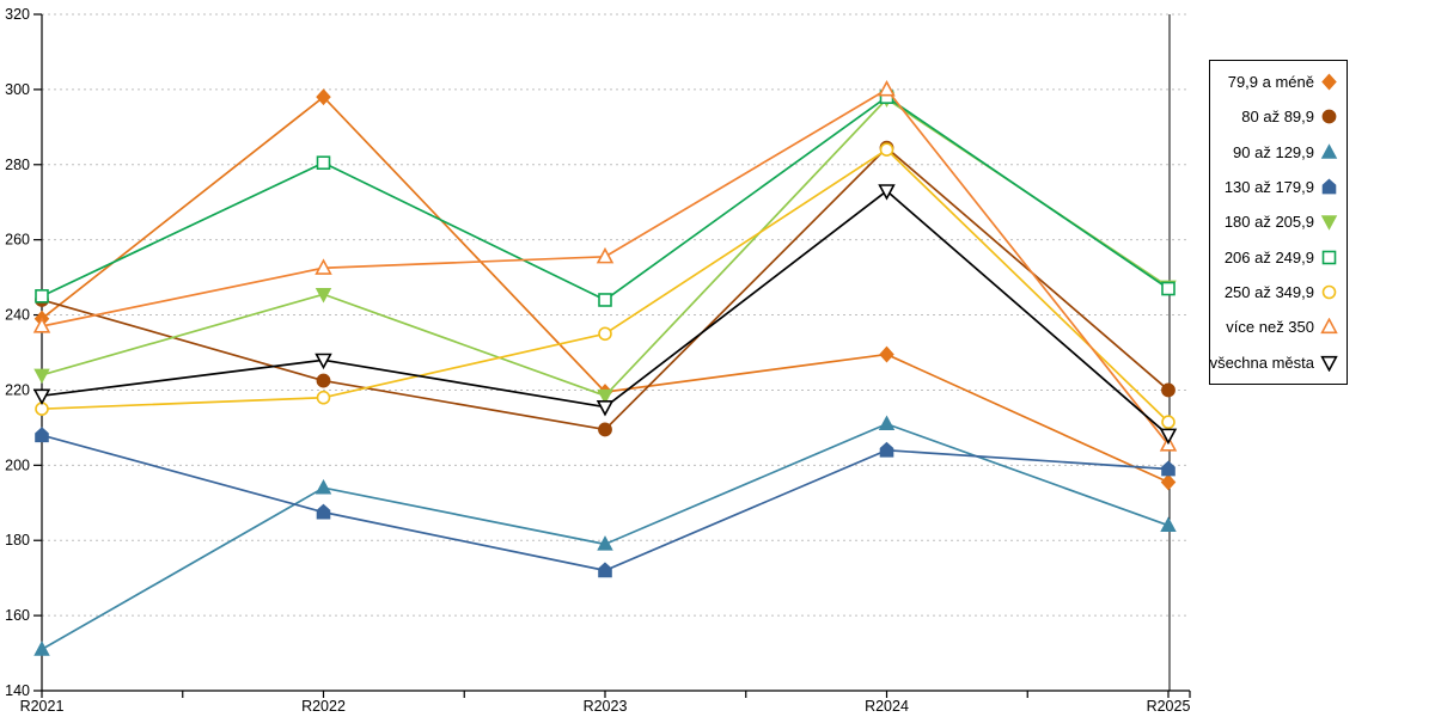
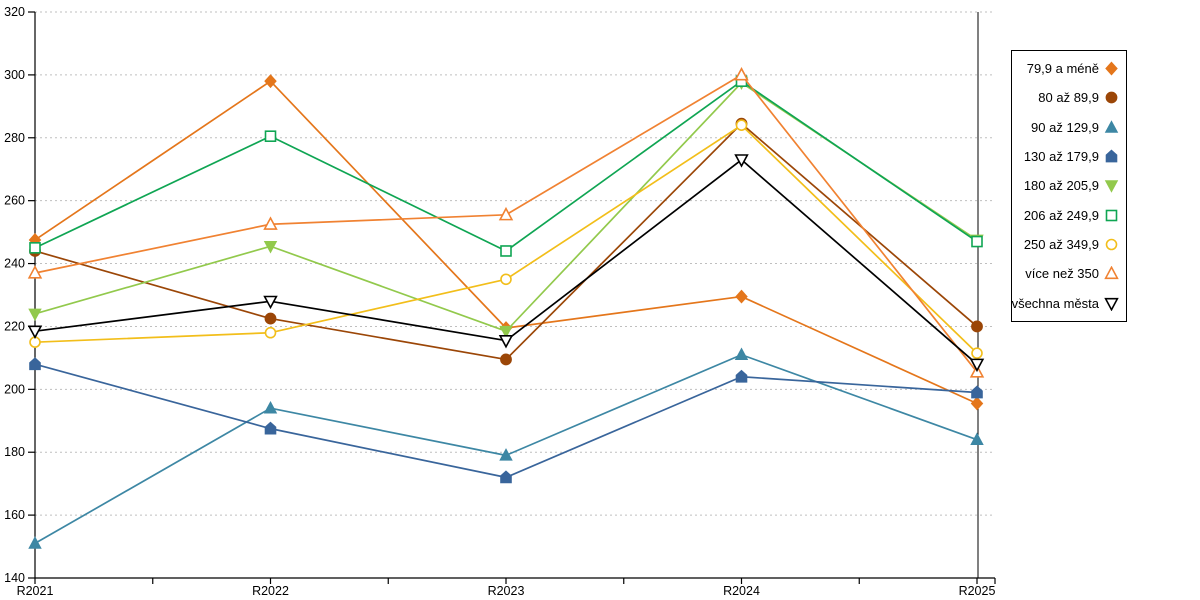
79,9 a méně/R2021: 239 -> 248
